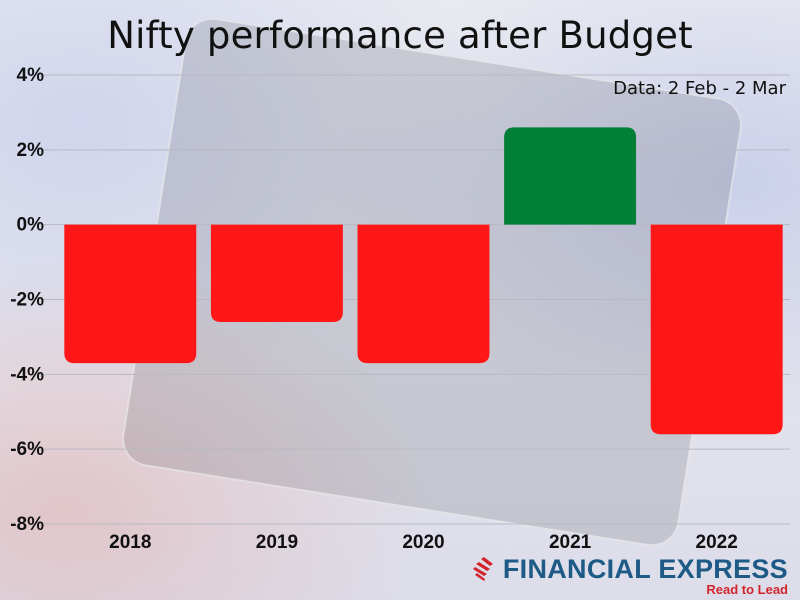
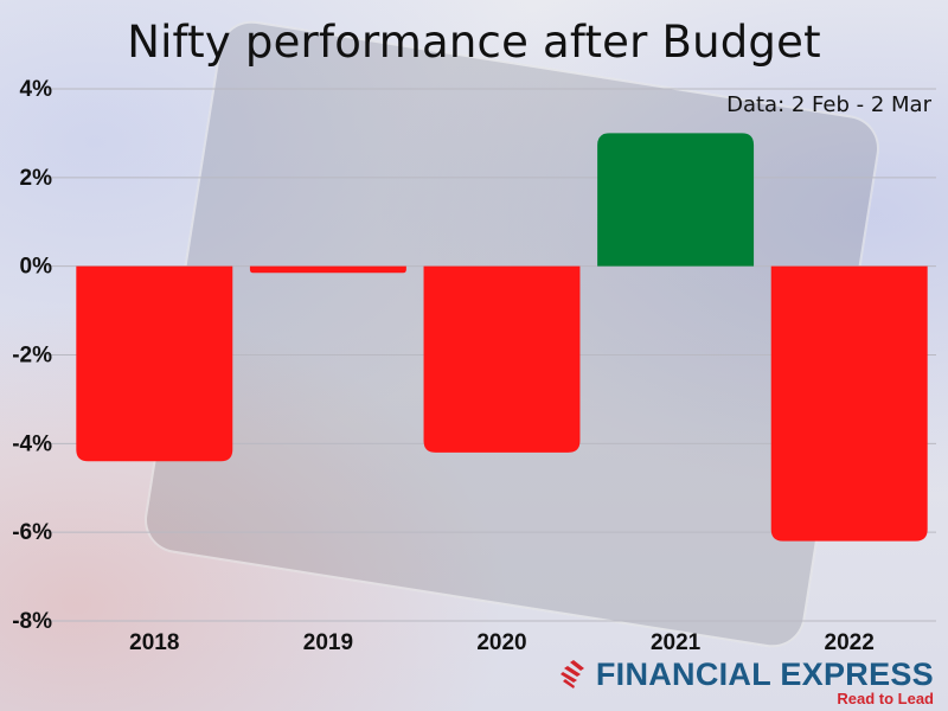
2018: -3.7% -> -4.4%
2019: -2.6% -> -0.1%
2020: -3.7% -> -4.2%
2021: 2.6% -> 3.0%
2022: -5.6% -> -6.2%
